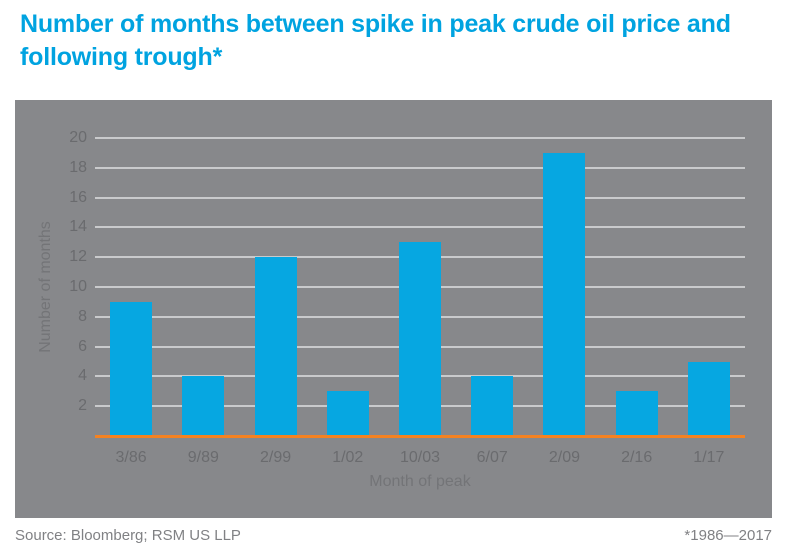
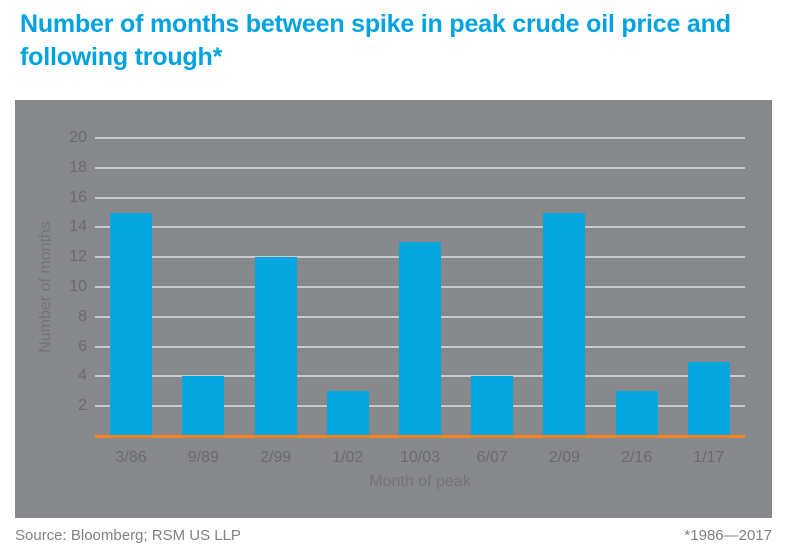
3/86: 9 -> 15
2/09: 19 -> 15
